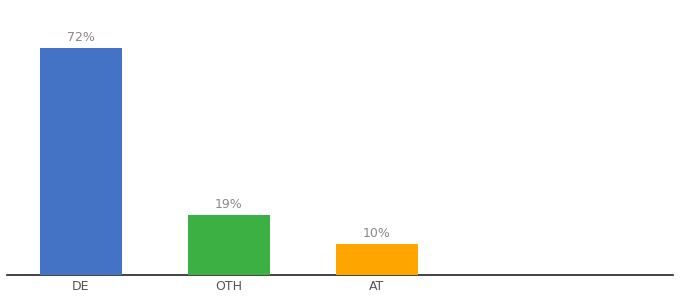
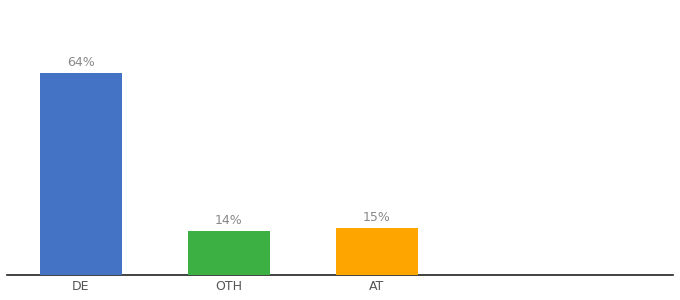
DE: 72% -> 64%
OTH: 19% -> 14%
AT: 10% -> 15%
